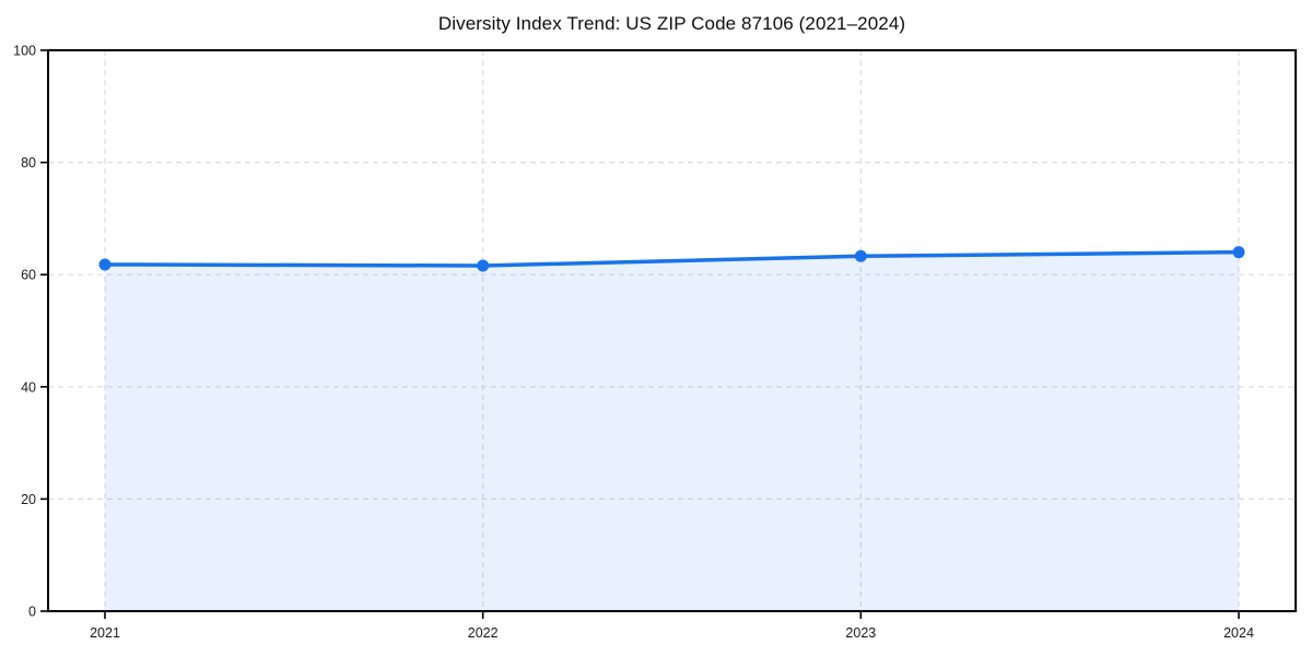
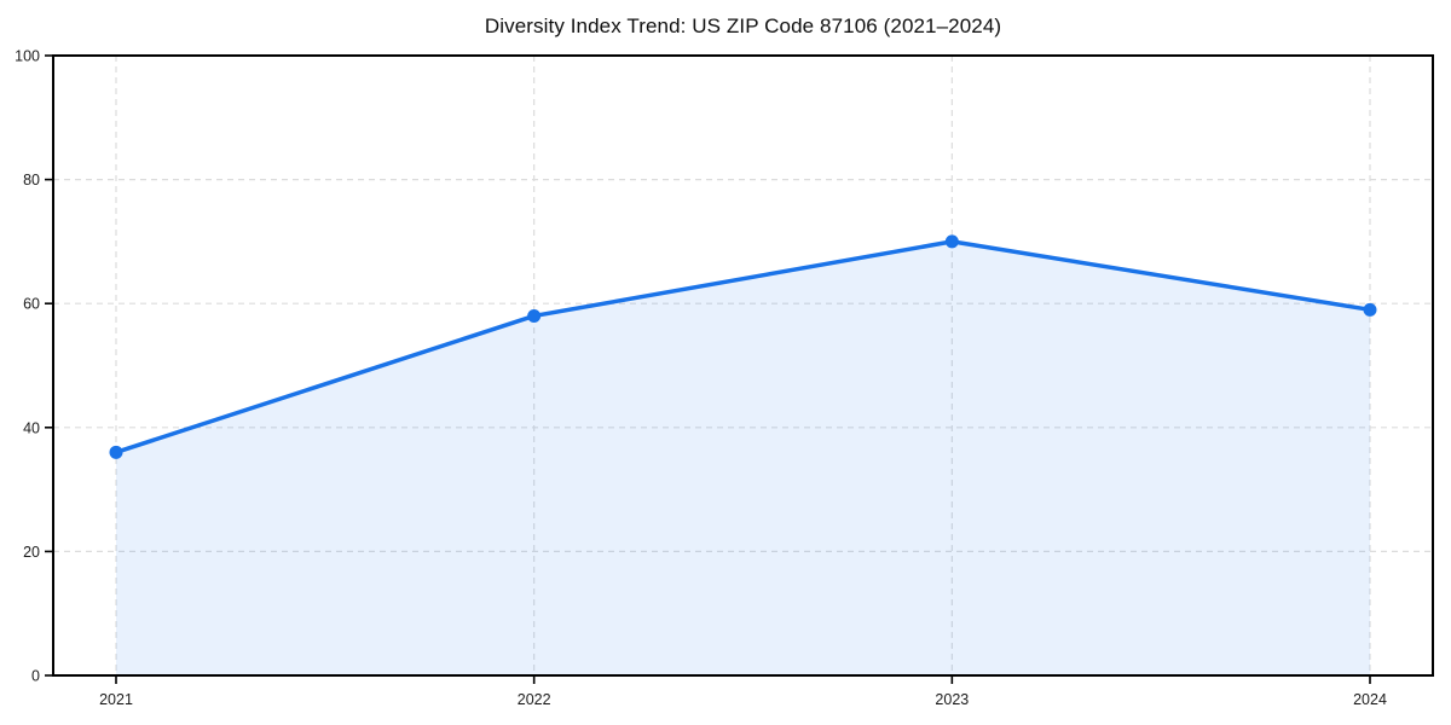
2021: 62 -> 36
2022: 62 -> 58
2023: 63 -> 70
2024: 64 -> 59
